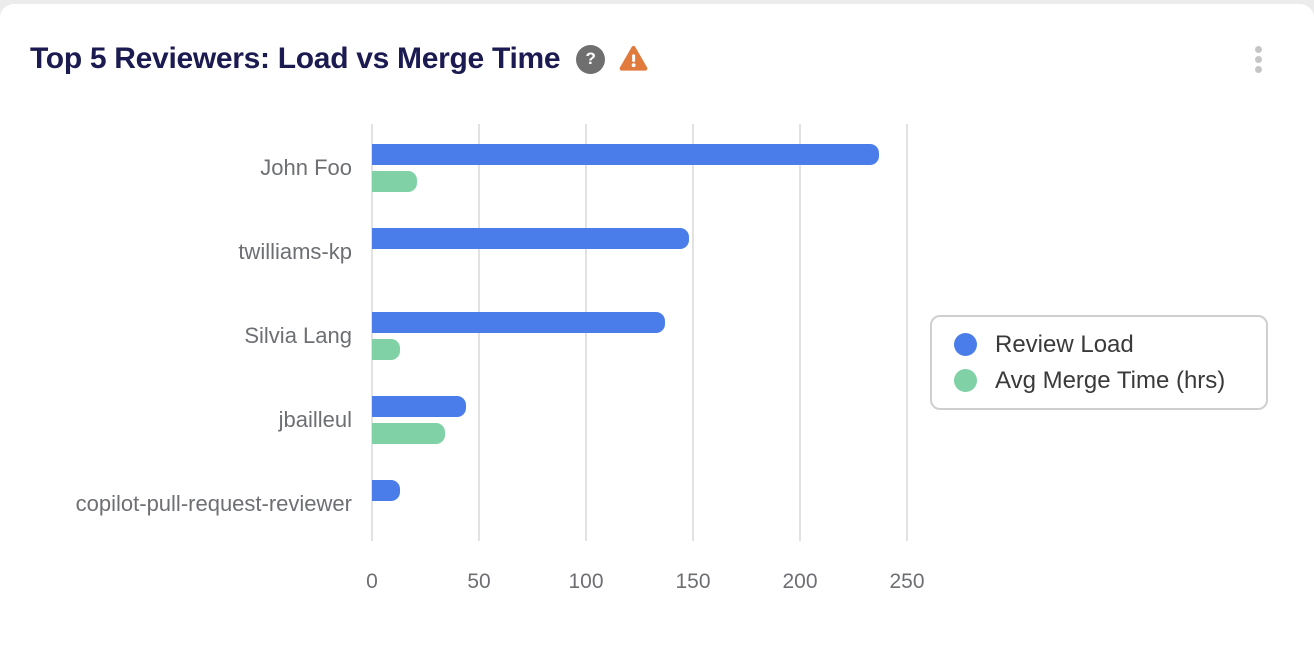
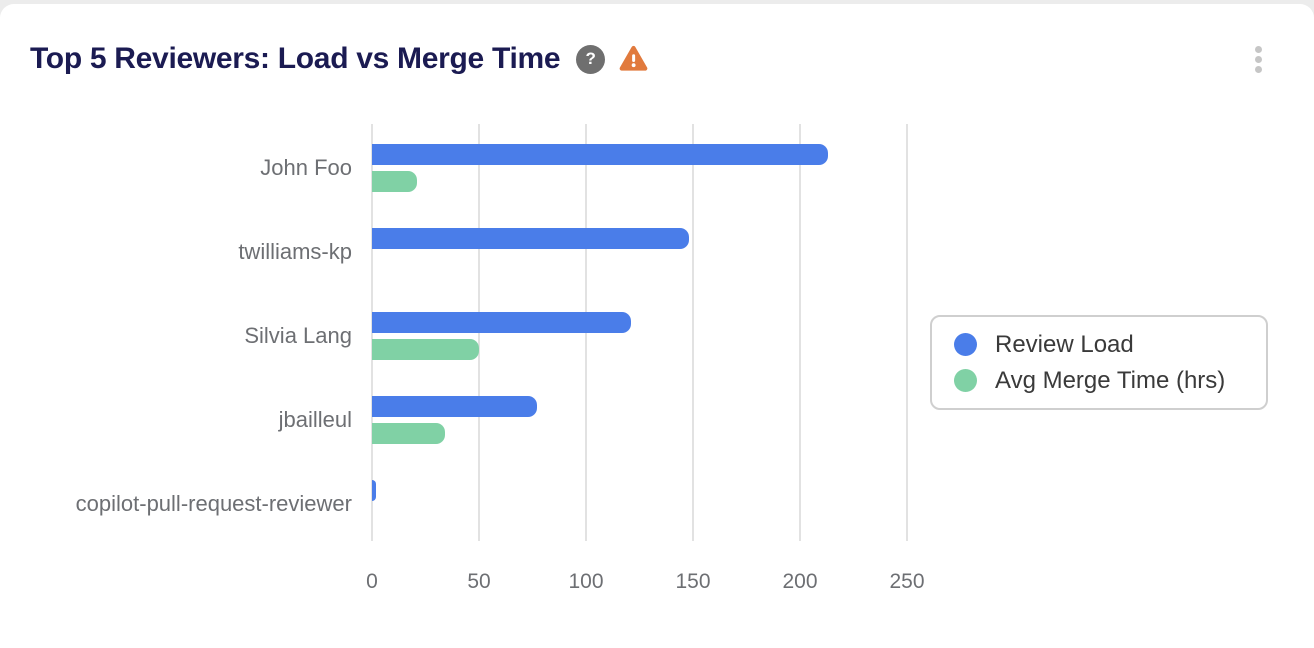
Review Load/John Foo: 237 -> 213
Review Load/Silvia Lang: 137 -> 121
Avg Merge Time (hrs)/Silvia Lang: 13 -> 50
Review Load/jbailleul: 44 -> 77
Review Load/copilot-pull-request-reviewer: 13 -> 2
